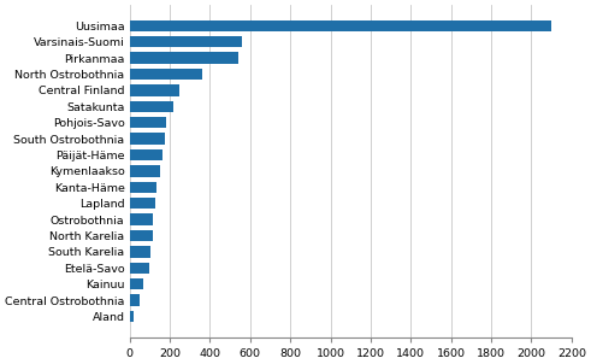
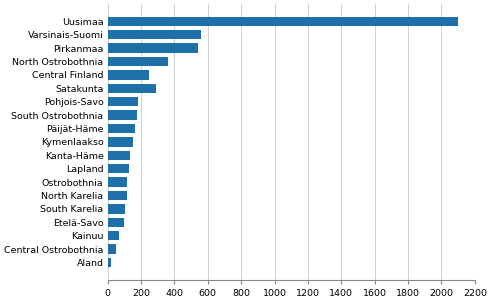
Satakunta: 220 -> 290
